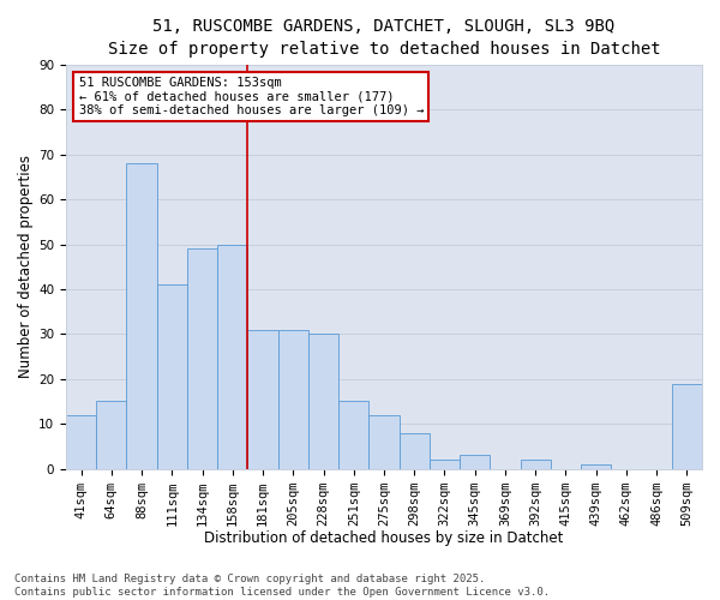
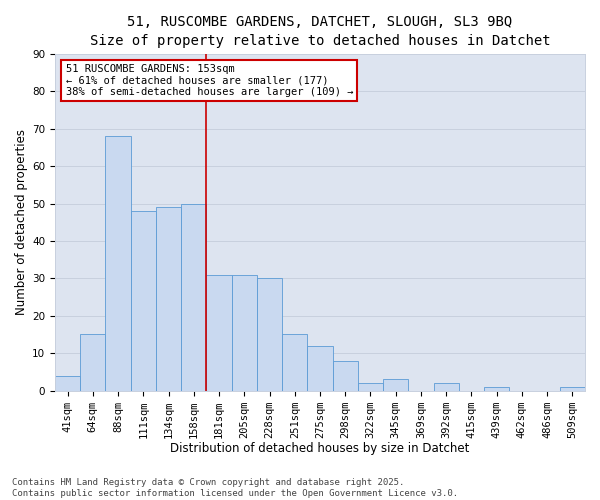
41sqm: 12 -> 4
111sqm: 41 -> 48
509sqm: 19 -> 1
